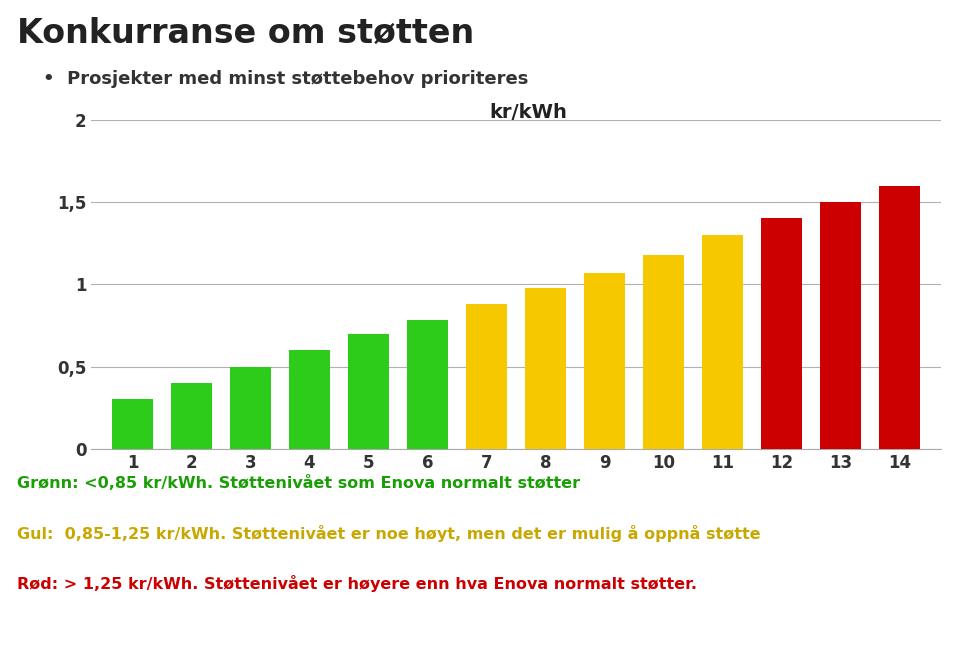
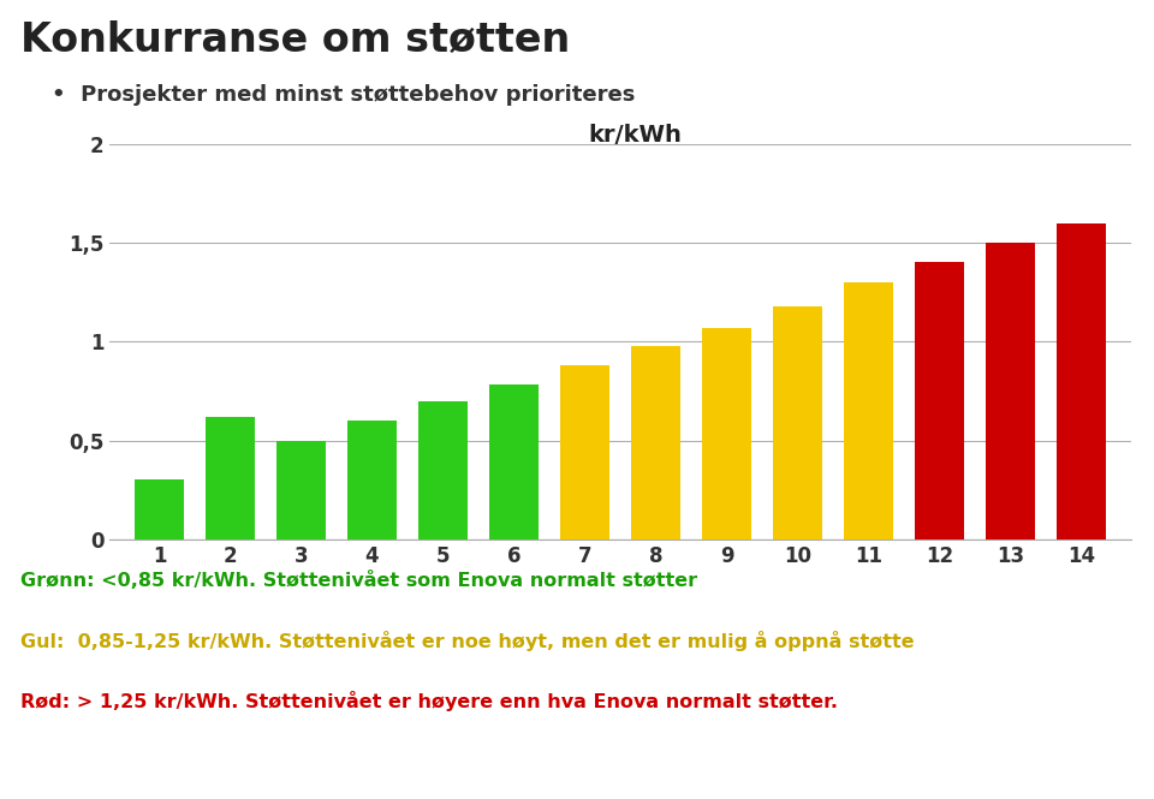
2: 0,40 -> 0,62
